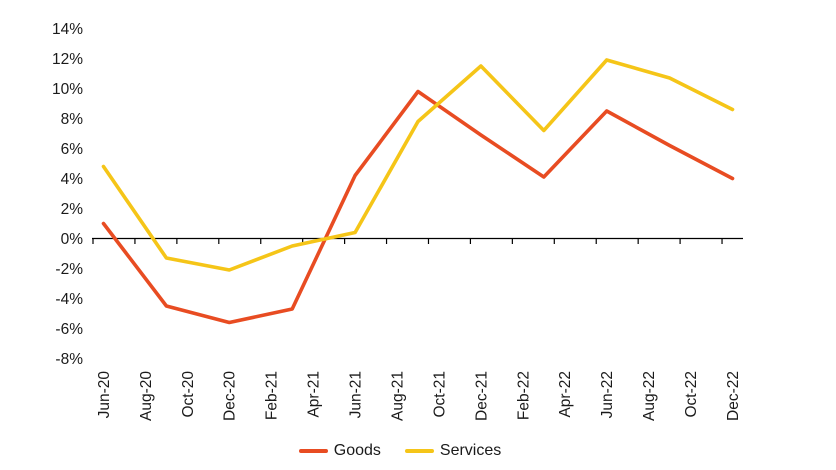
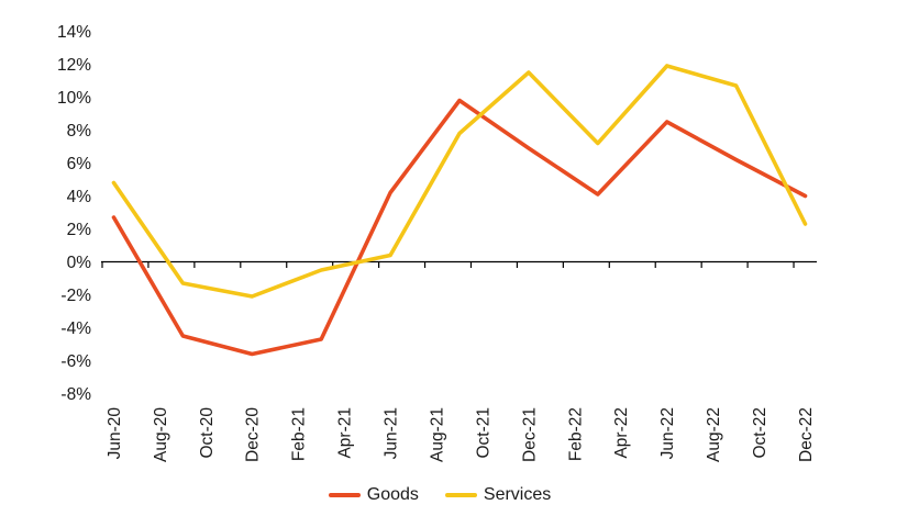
Goods/Jun-20: 1.0% -> 2.7%
Services/Dec-22: 8.6% -> 2.3%
